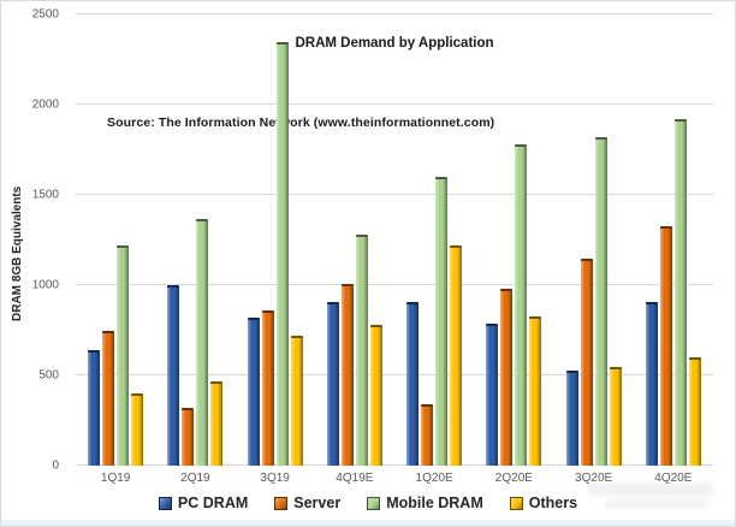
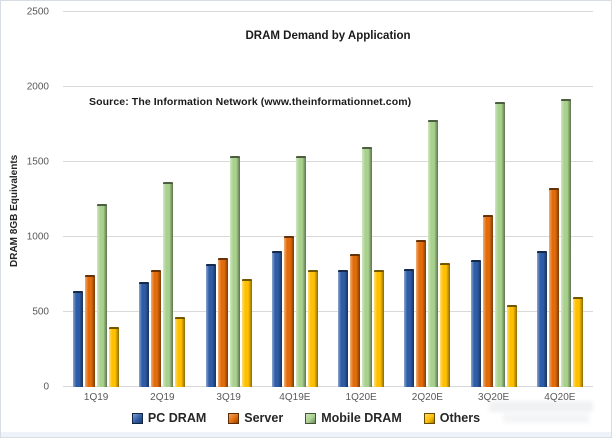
PC DRAM/2Q19: 1000 -> 700
Server/2Q19: 320 -> 780
Mobile DRAM/3Q19: 2350 -> 1540
Mobile DRAM/4Q19E: 1280 -> 1540
PC DRAM/1Q20E: 910 -> 780
Server/1Q20E: 340 -> 890
Others/1Q20E: 1220 -> 780
PC DRAM/3Q20E: 530 -> 850
Mobile DRAM/3Q20E: 1820 -> 1900
